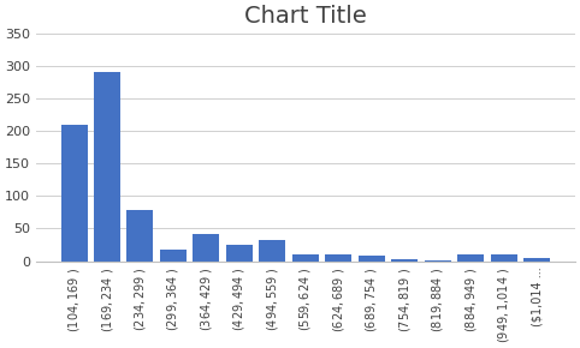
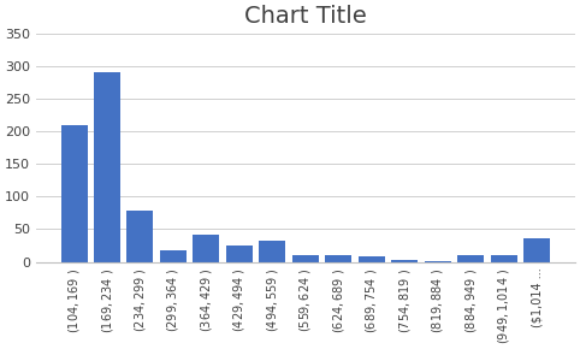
($1,014 ...: 5 -> 36
